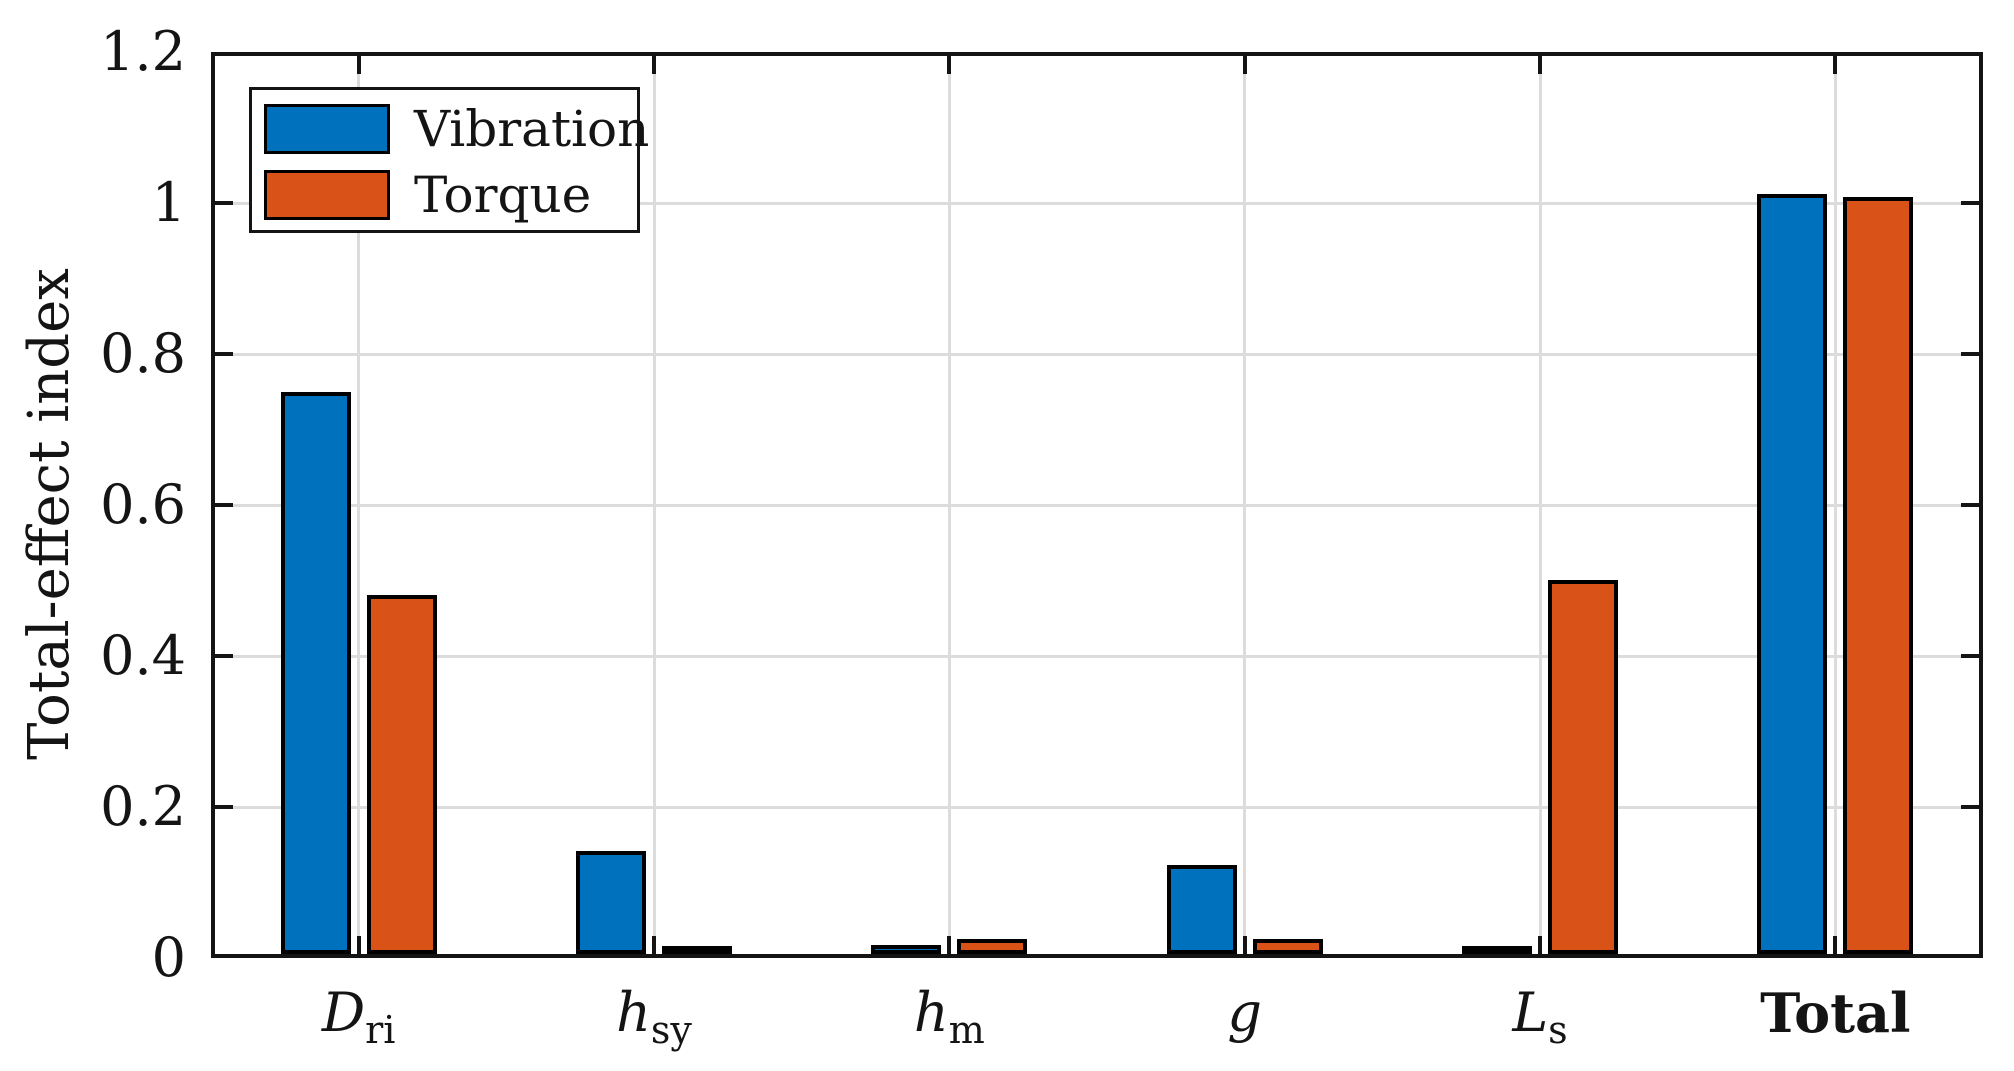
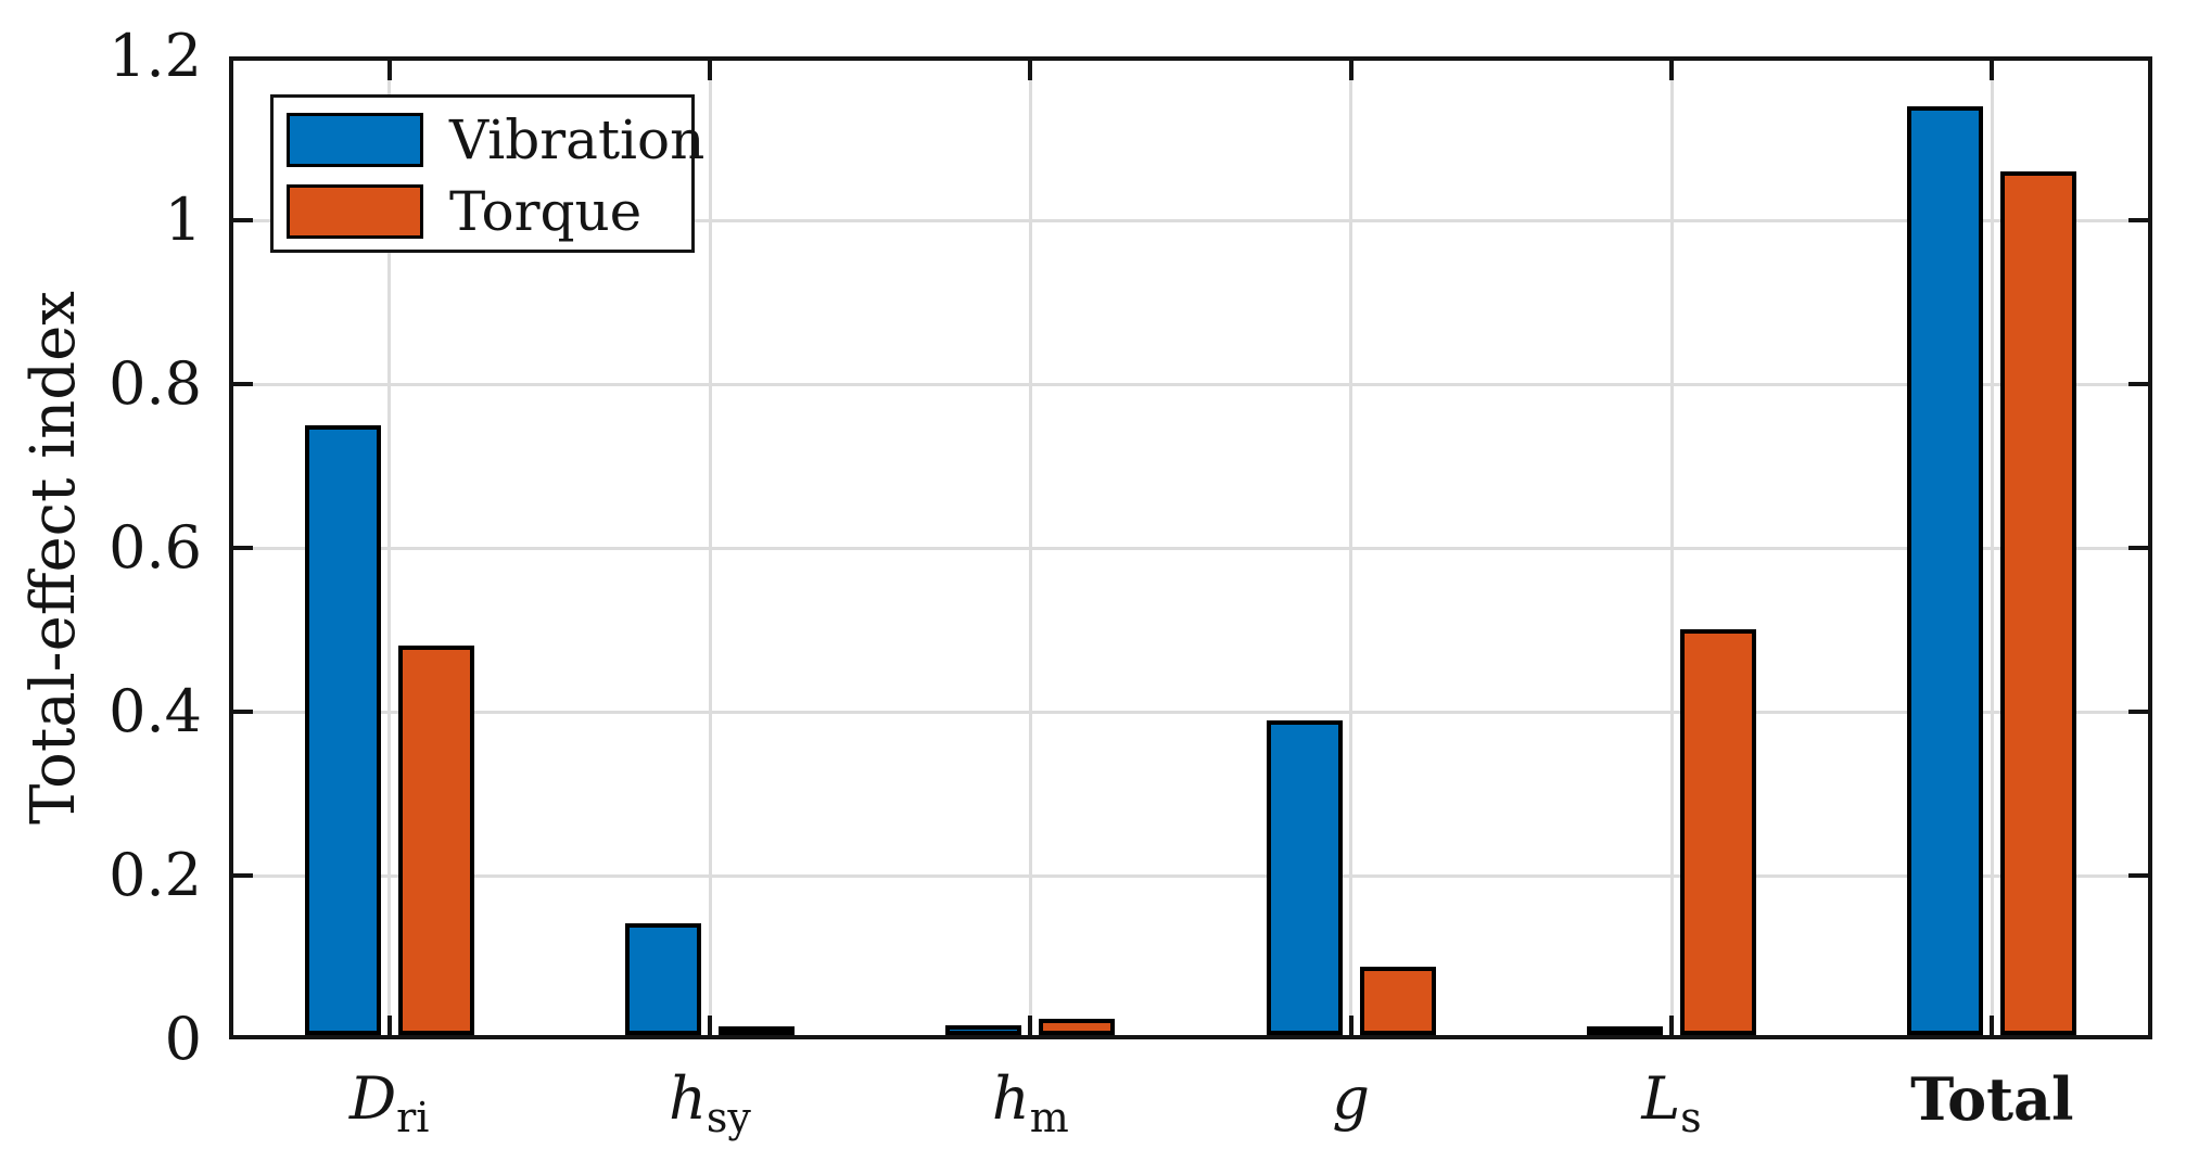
Vibration/g: 0.11 -> 0.38
Torque/g: 0.02 -> 0.08
Vibration/Total: 1.00 -> 1.13
Torque/Total: 1.00 -> 1.05
